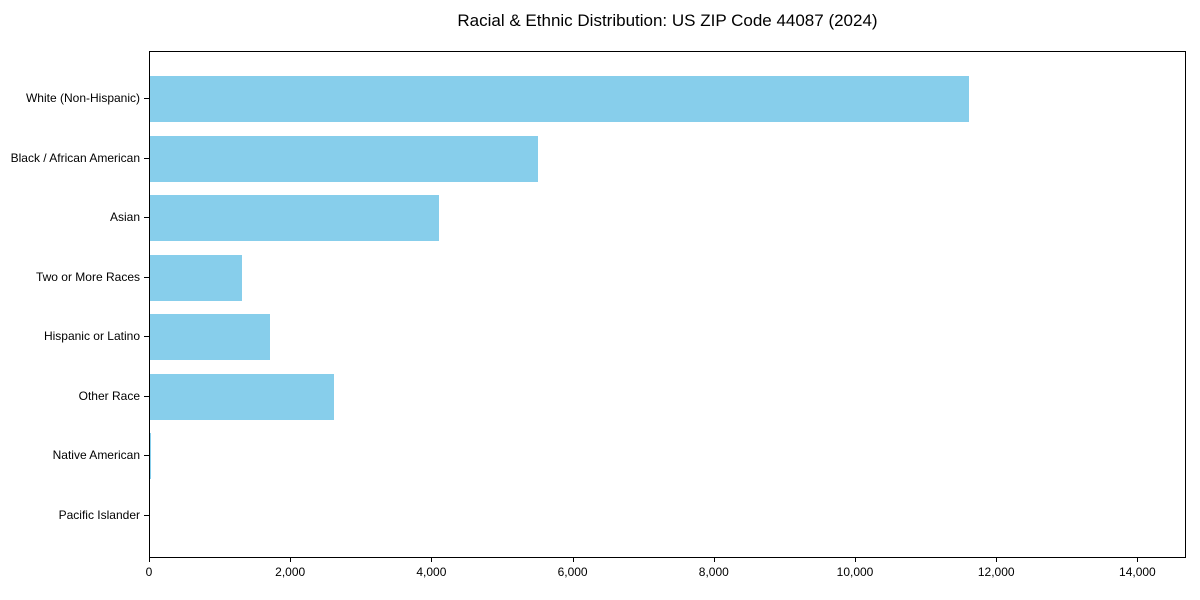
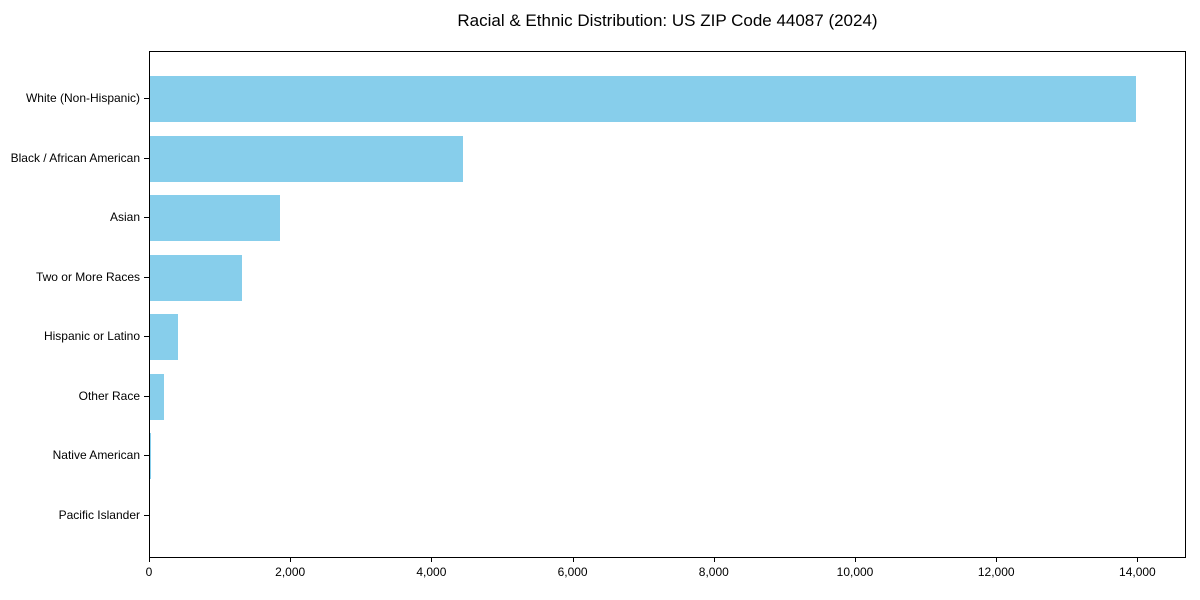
White (Non-Hispanic): 11600 -> 14000
Black / African American: 5500 -> 4400
Asian: 4100 -> 1800
Hispanic or Latino: 1700 -> 400
Other Race: 2600 -> 200
